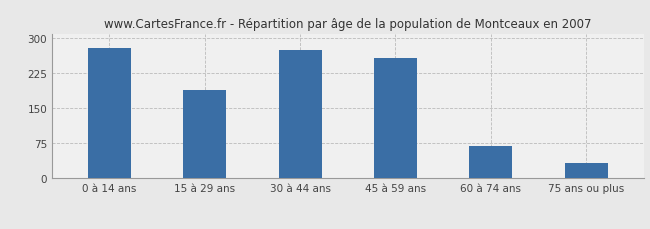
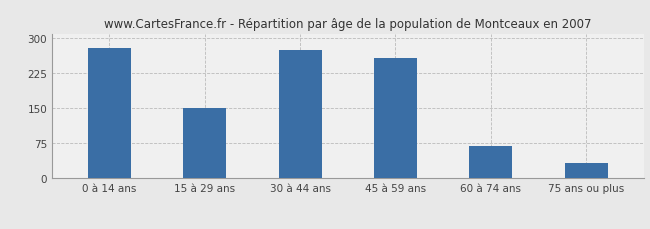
15 à 29 ans: 190 -> 150
